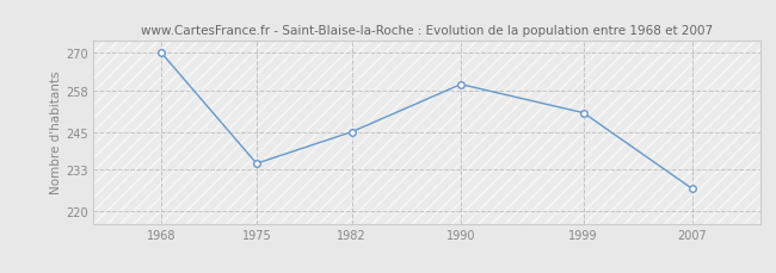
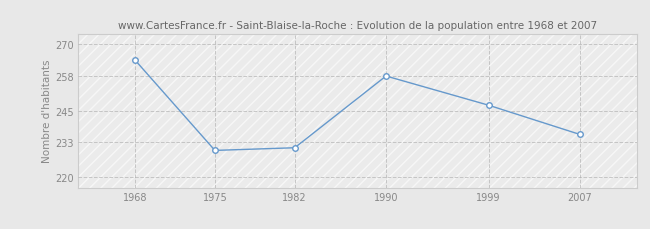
1968: 270 -> 264
1975: 235 -> 230
1982: 245 -> 231
1990: 260 -> 258
1999: 251 -> 247
2007: 227 -> 236
